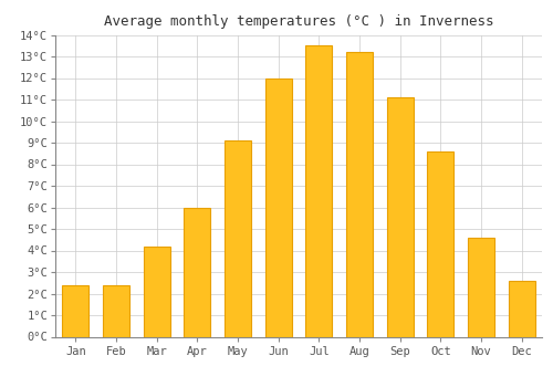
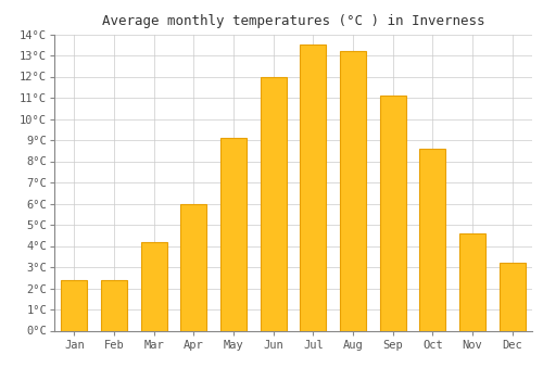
Dec: 2.6°C -> 3.2°C
